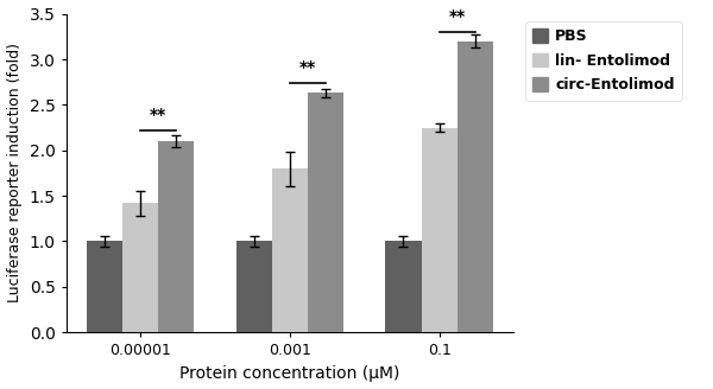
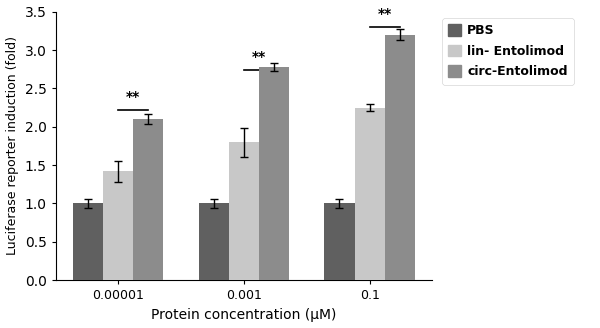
circ-Entolimod/0.001: 2.63 -> 2.78
